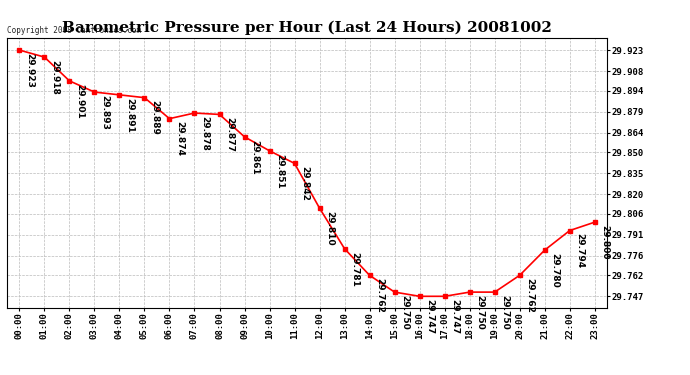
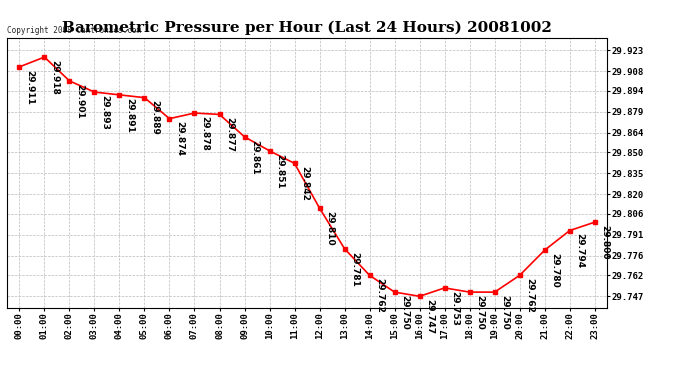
00:00: 29.923 -> 29.911
17:00: 29.747 -> 29.753
